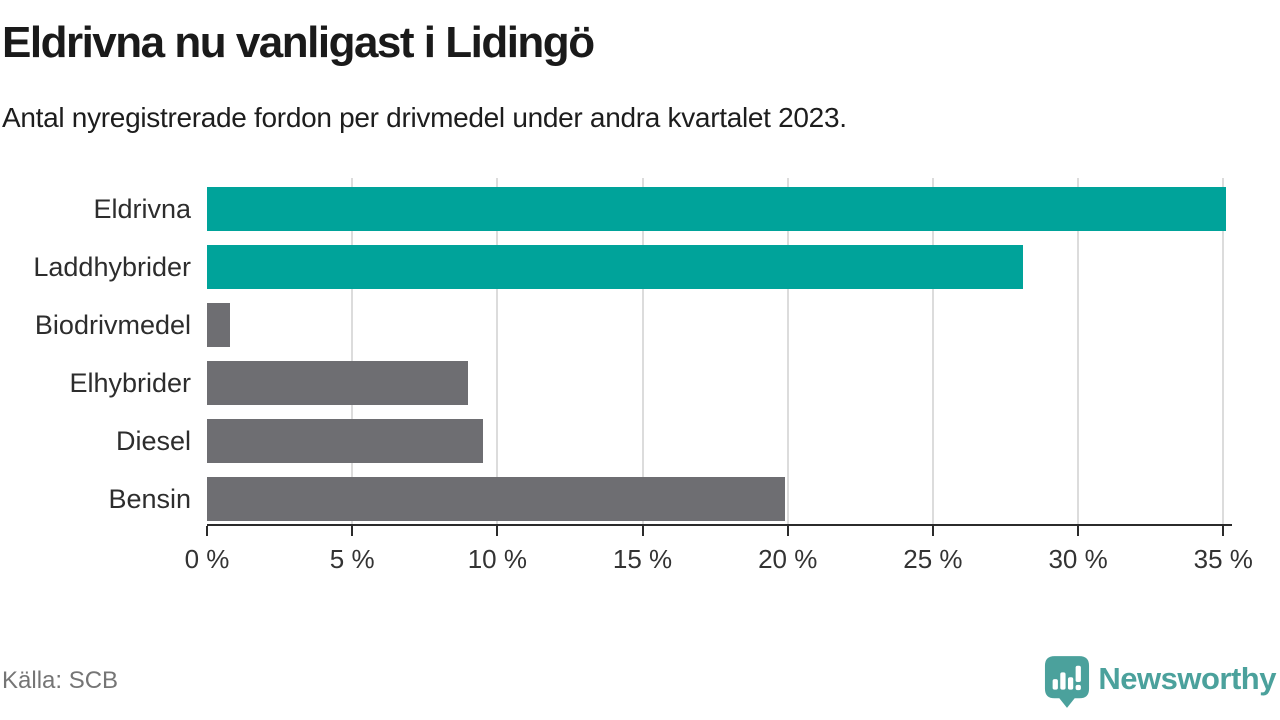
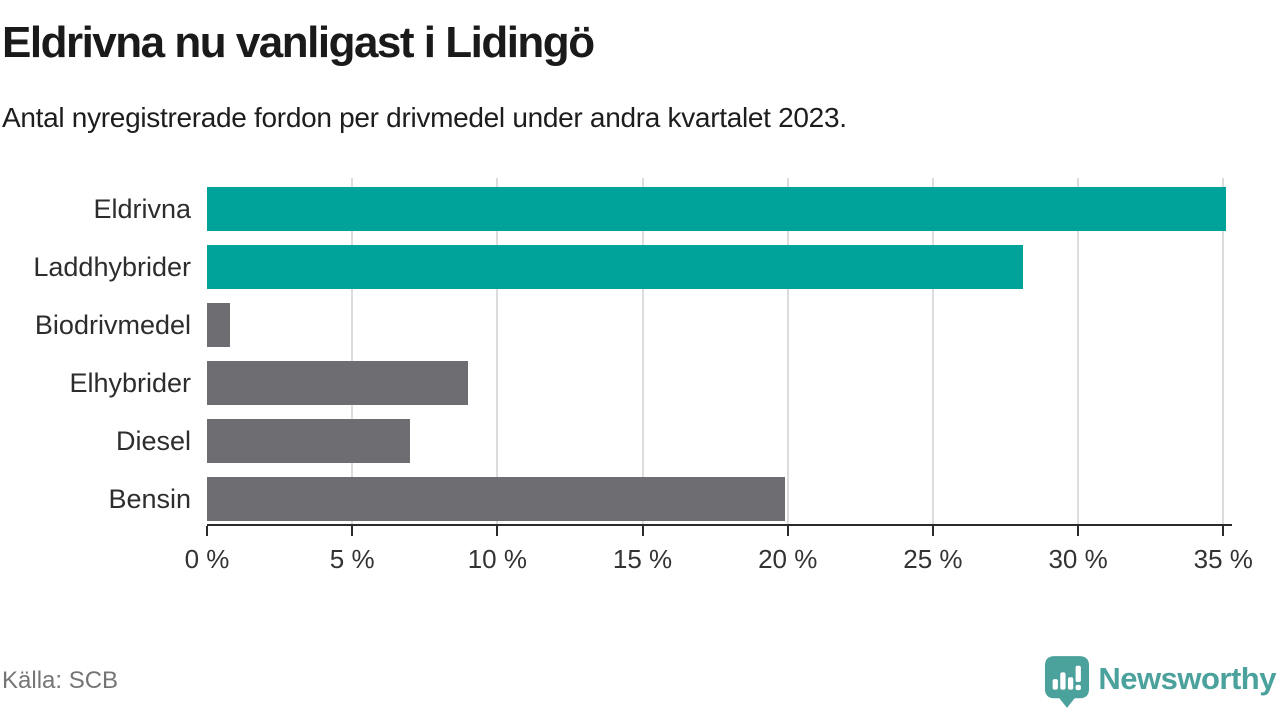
Diesel: 9.5% -> 7.0%
